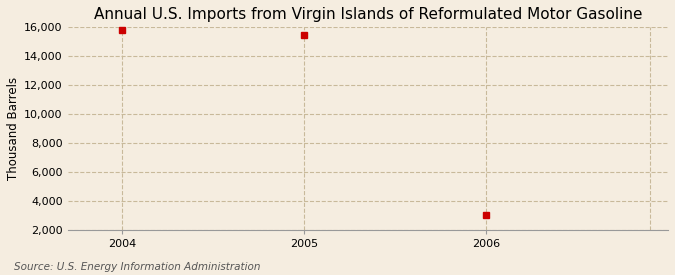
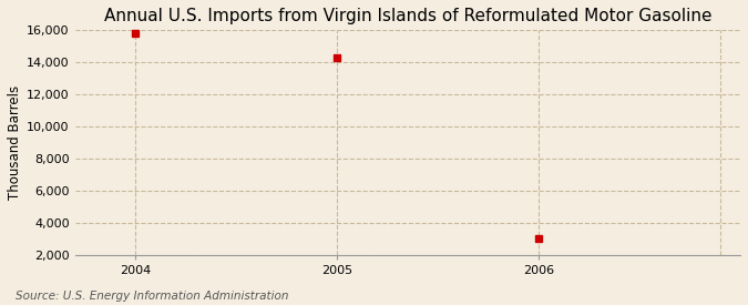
2005: 15,500 -> 14,300
